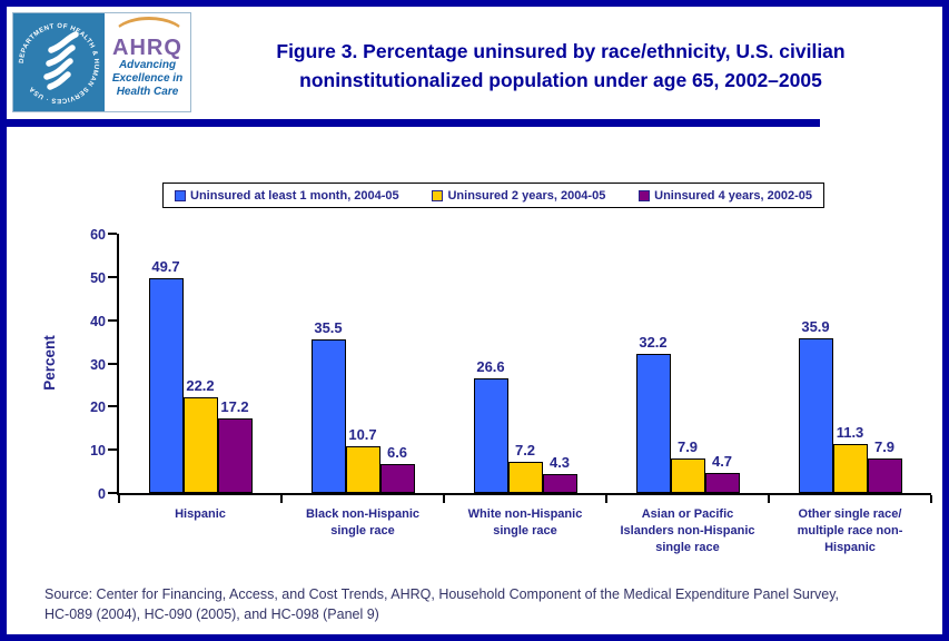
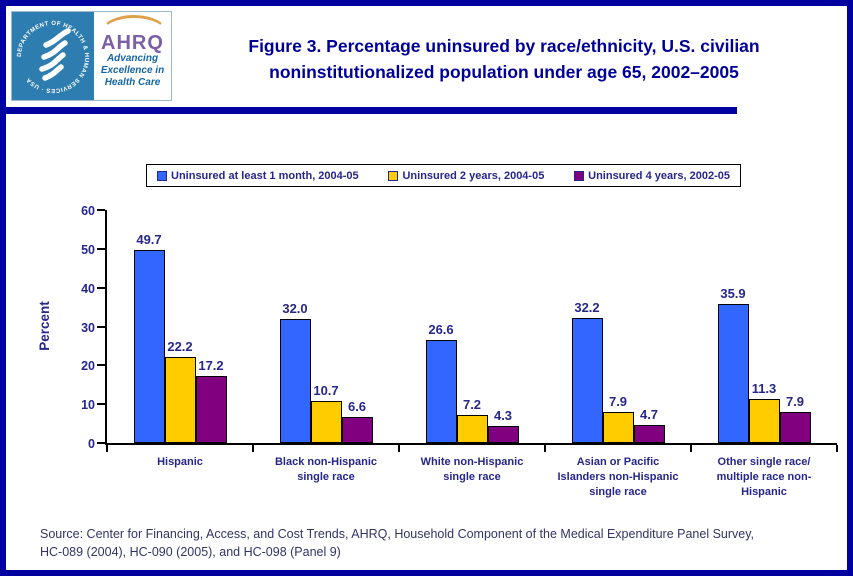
Uninsured at least 1 month, 2004-05/Black non-Hispanic single race: 35.5 -> 32.0
